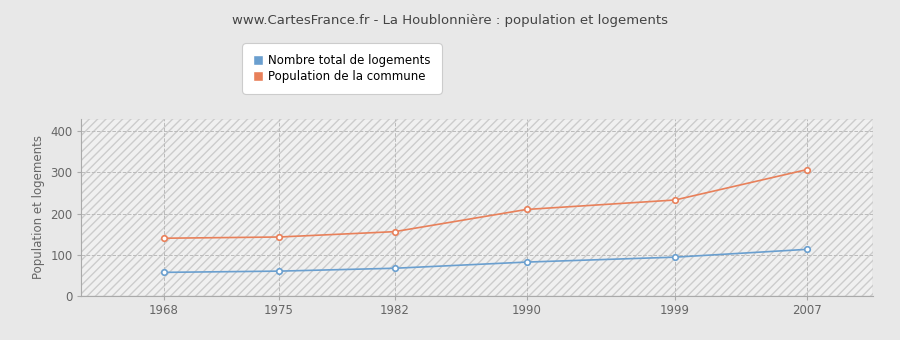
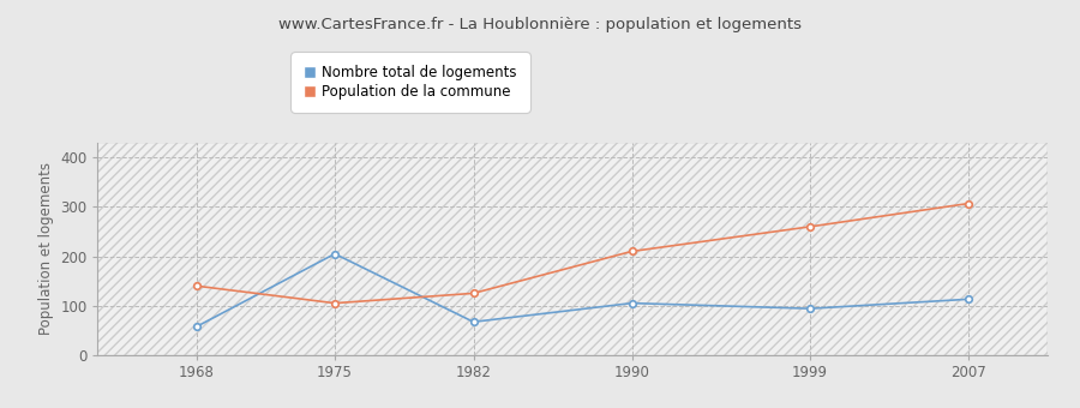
Nombre total de logements/1975: 60 -> 205
Population de la commune/1975: 143 -> 105
Population de la commune/1982: 156 -> 125
Nombre total de logements/1990: 82 -> 105
Population de la commune/1999: 233 -> 260
